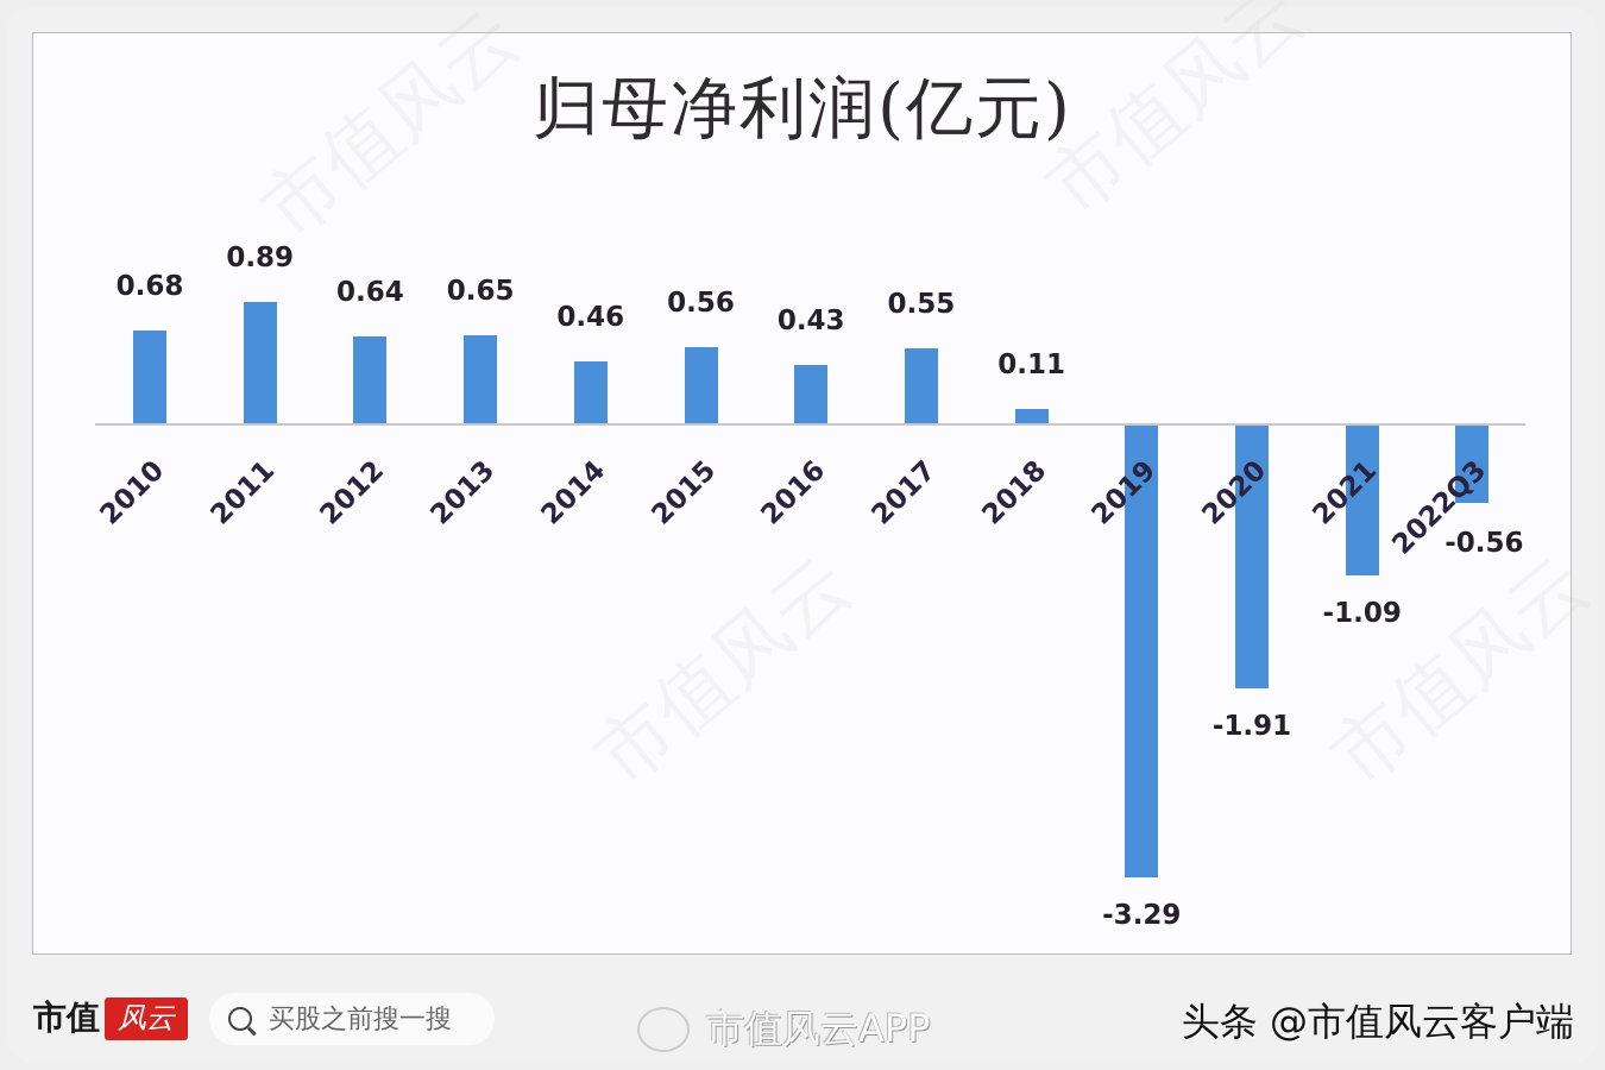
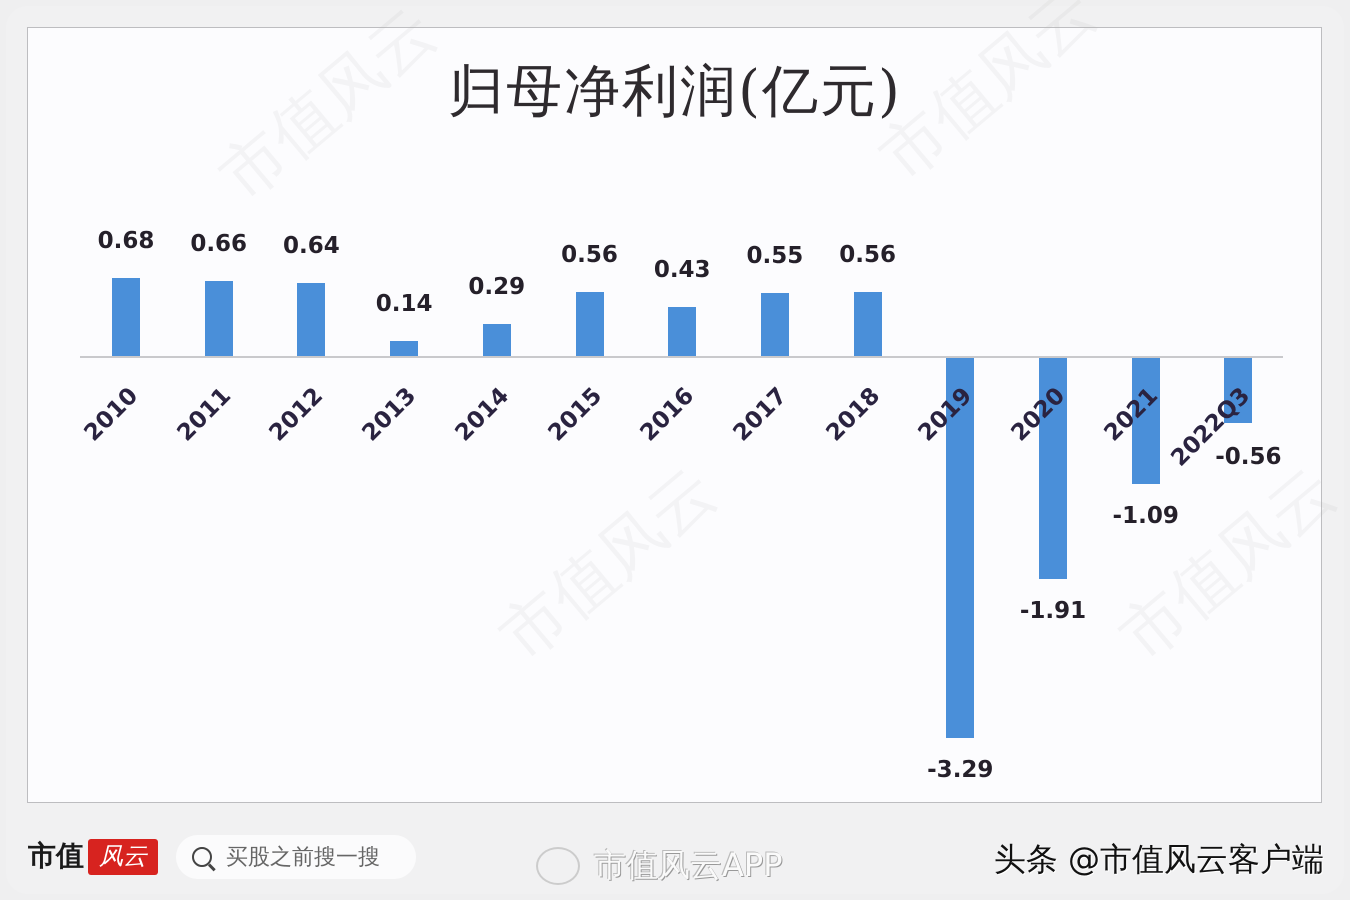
2011: 0.89 -> 0.66
2013: 0.65 -> 0.14
2014: 0.46 -> 0.29
2018: 0.11 -> 0.56
